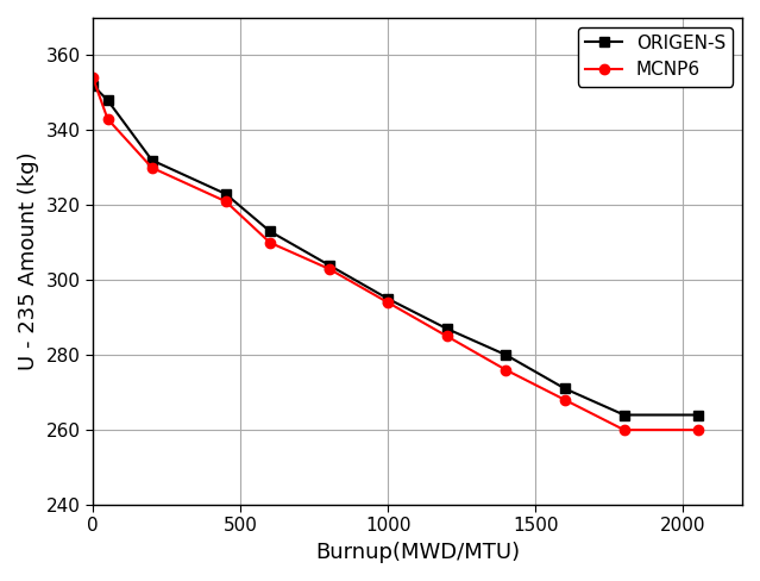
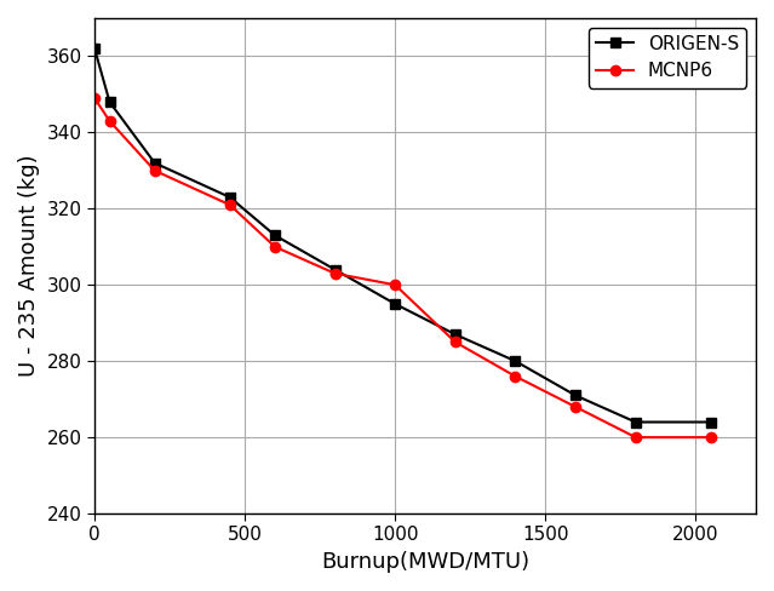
ORIGEN-S/0: 352 -> 362
MCNP6/0: 354 -> 349
MCNP6/1000: 294 -> 300
